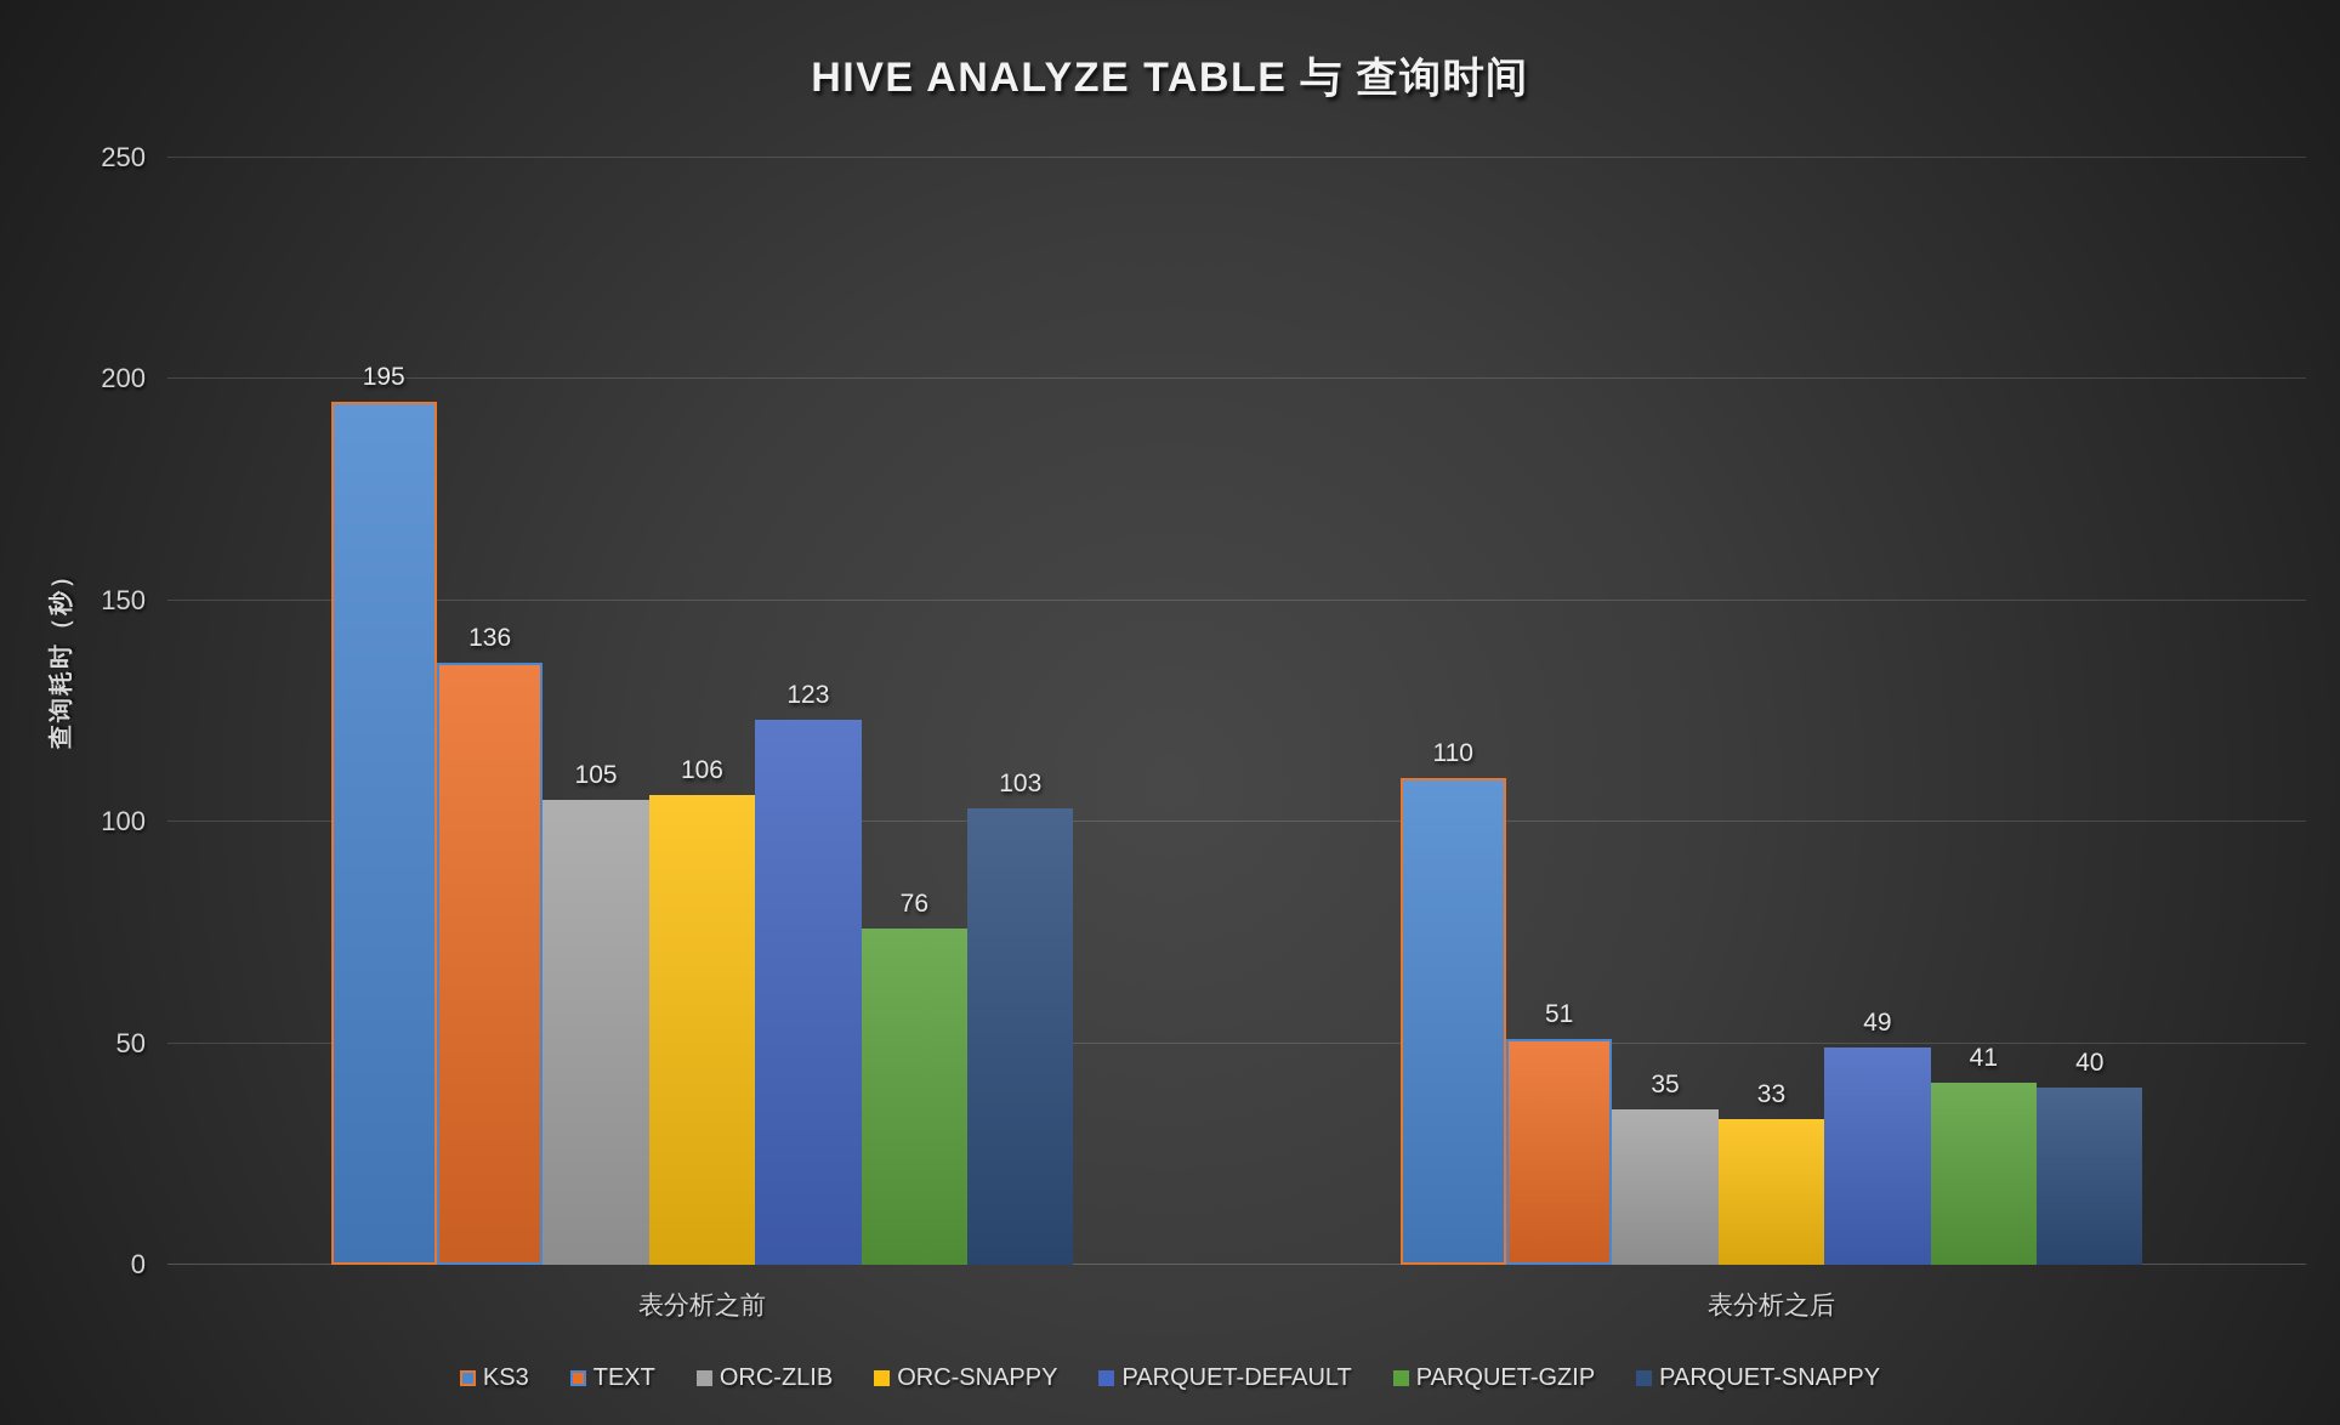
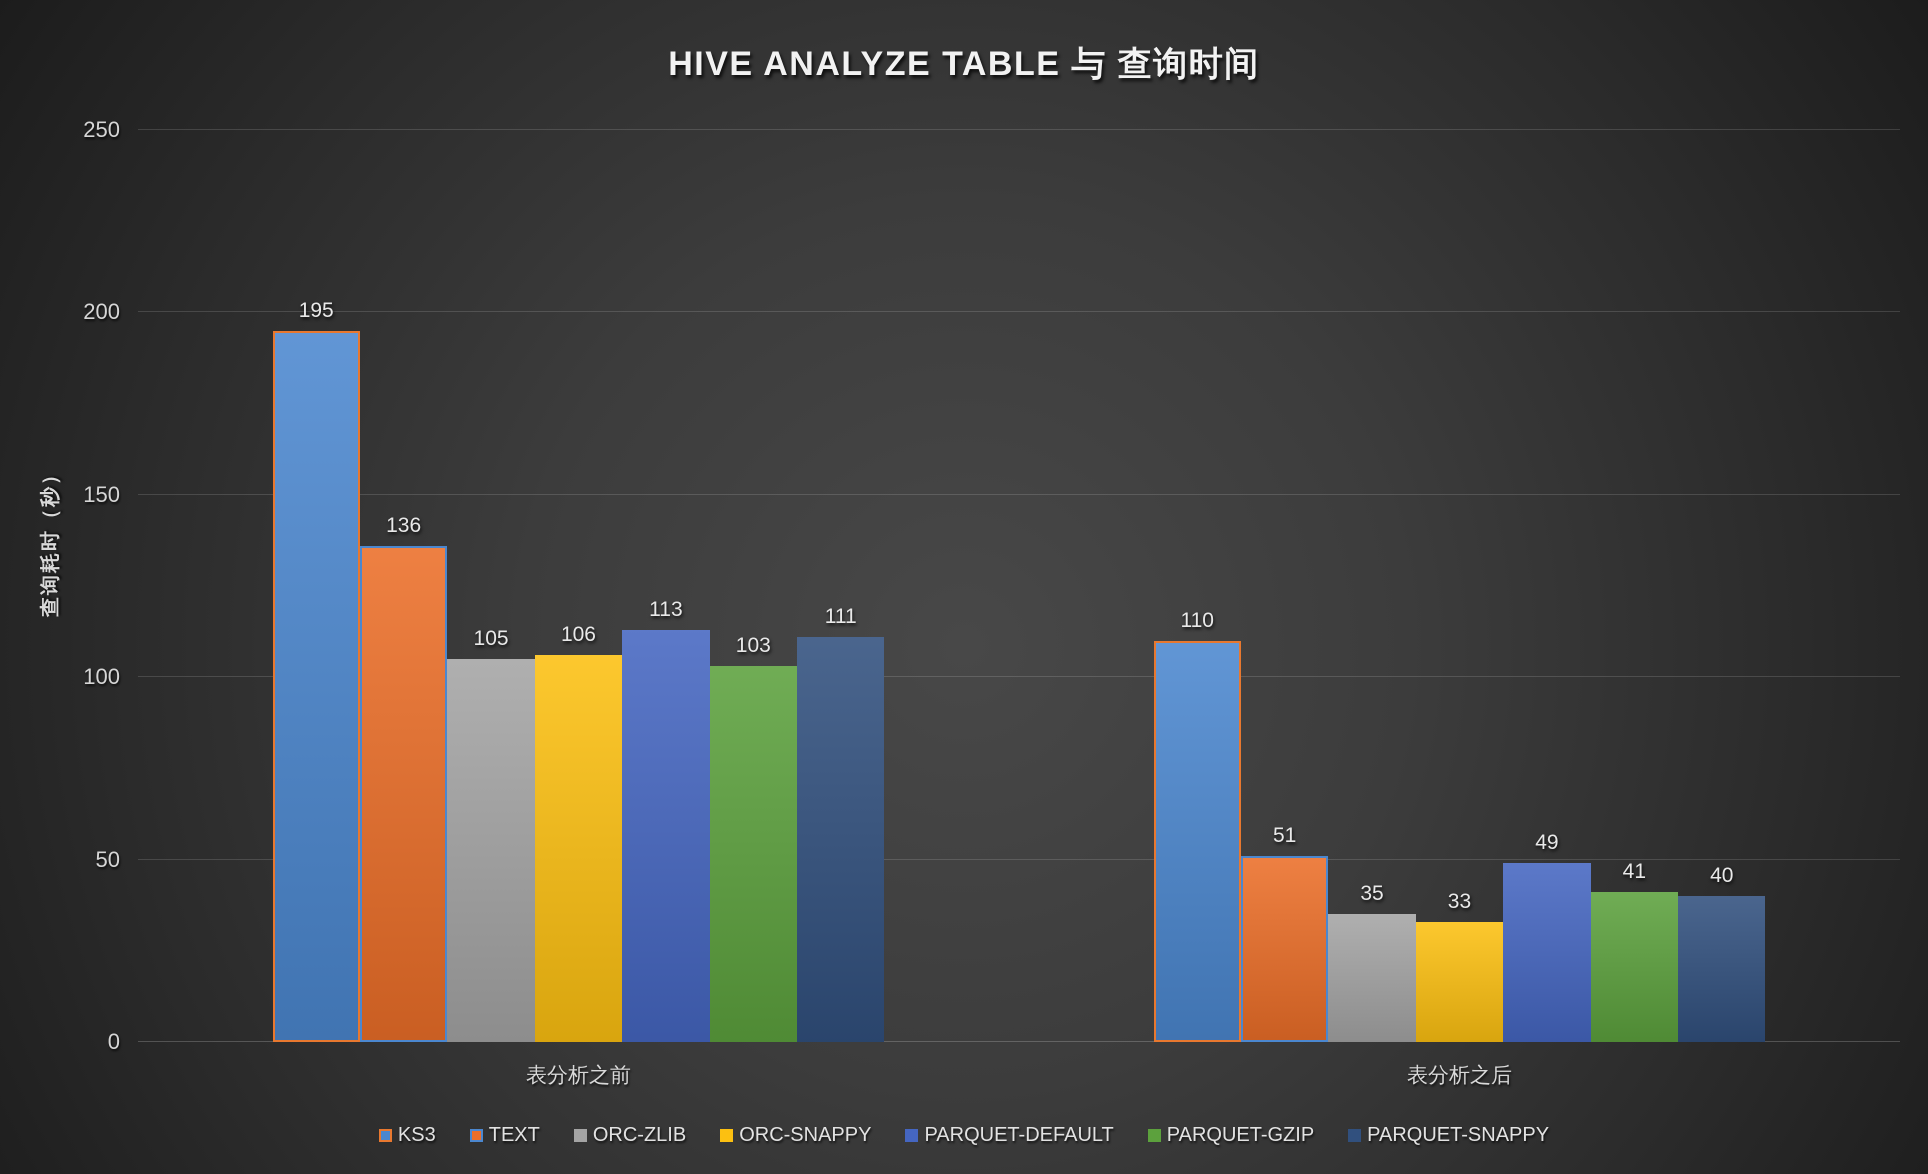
PARQUET-DEFAULT/表分析之前: 123 -> 113
PARQUET-GZIP/表分析之前: 76 -> 103
PARQUET-SNAPPY/表分析之前: 103 -> 111
